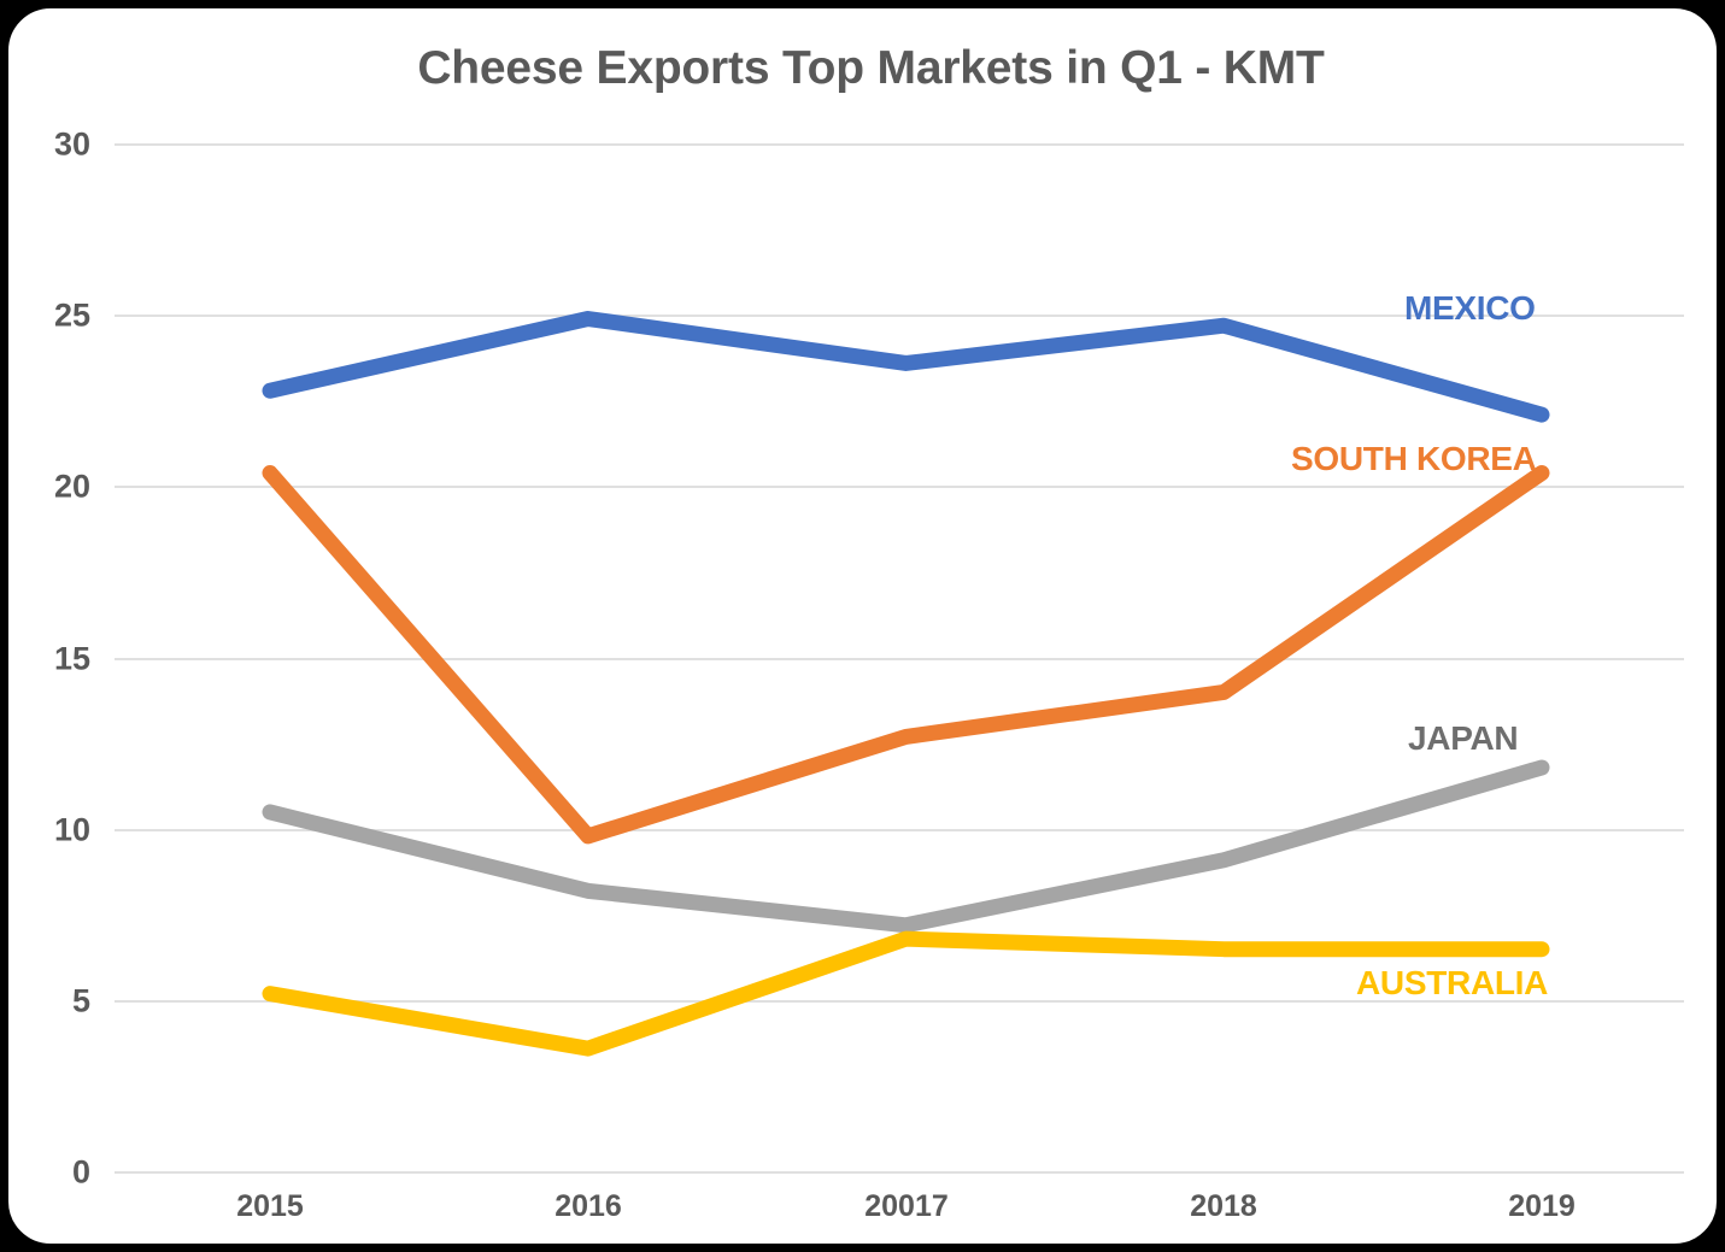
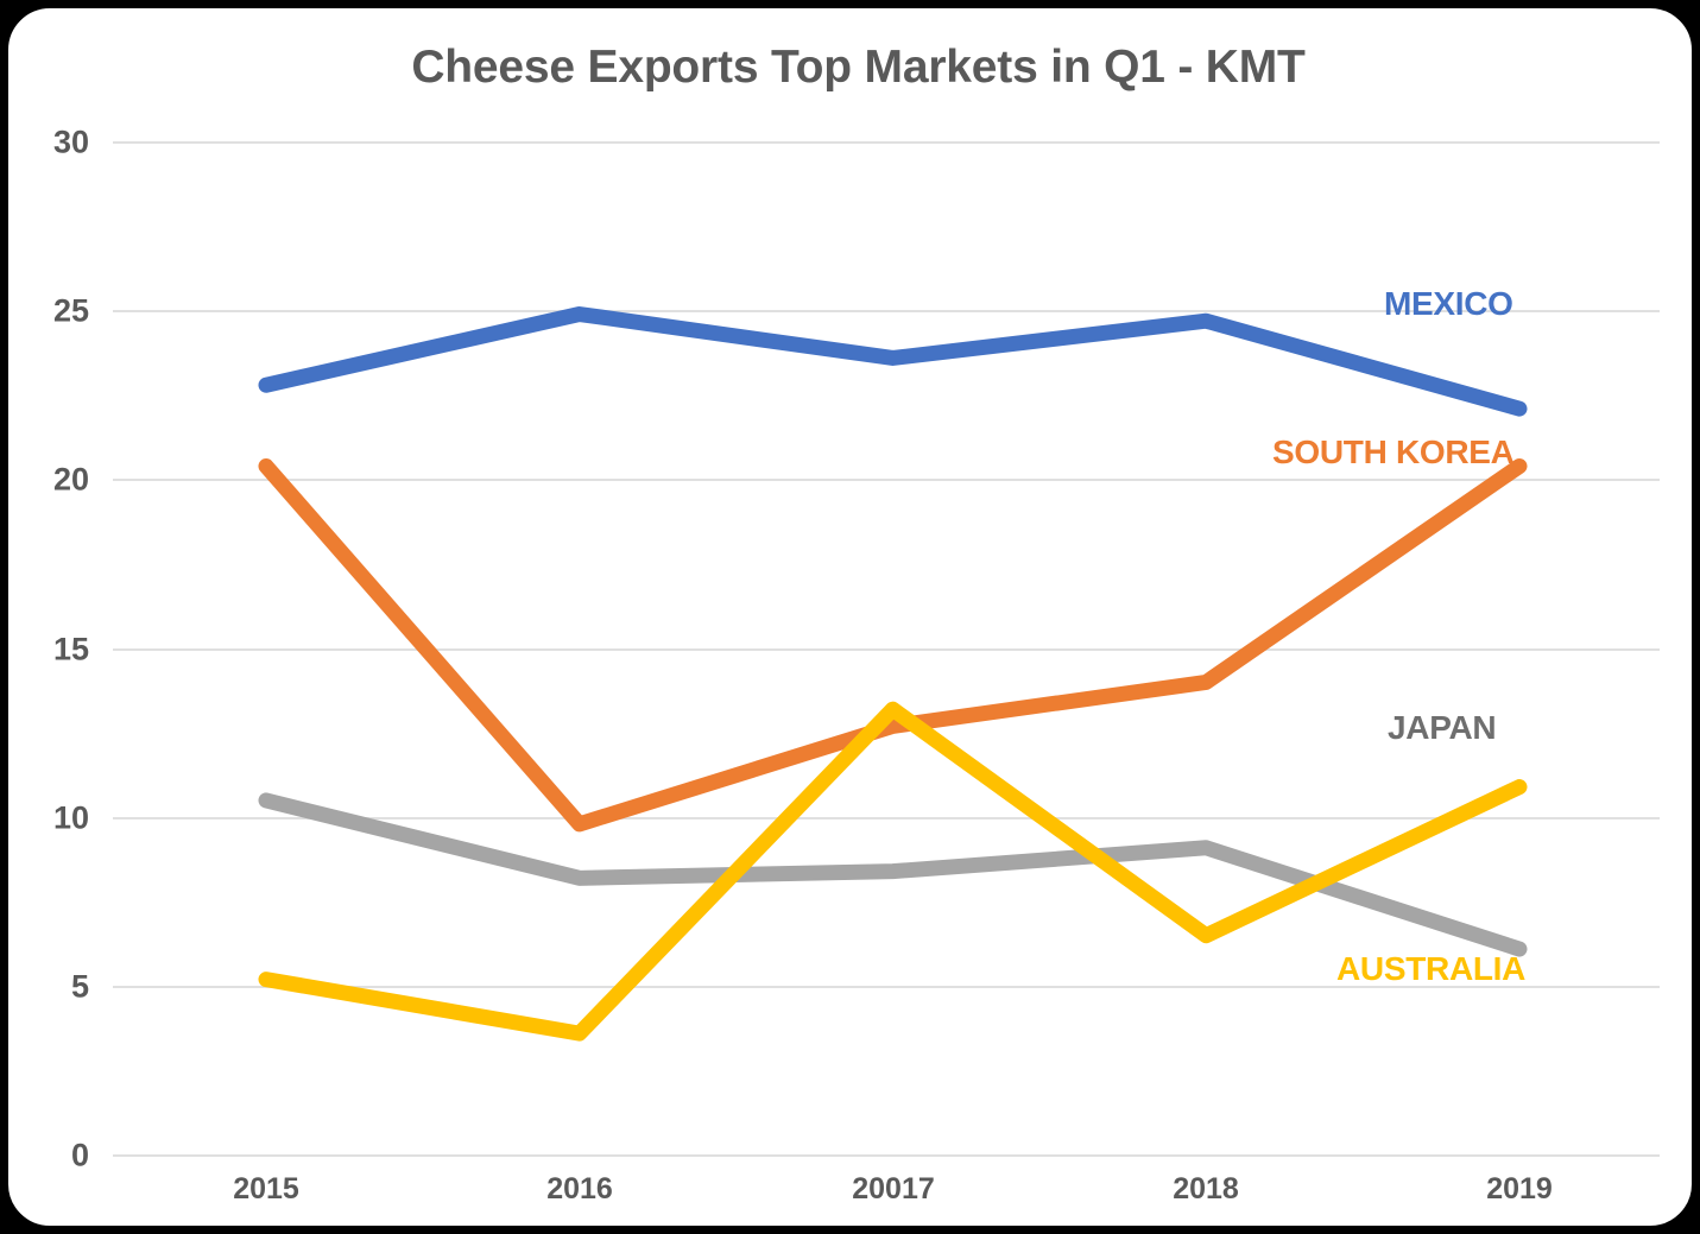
JAPAN/20017: 7.2 -> 8.4
AUSTRALIA/20017: 6.8 -> 13.2
JAPAN/2019: 11.8 -> 6.1
AUSTRALIA/2019: 6.5 -> 10.9
